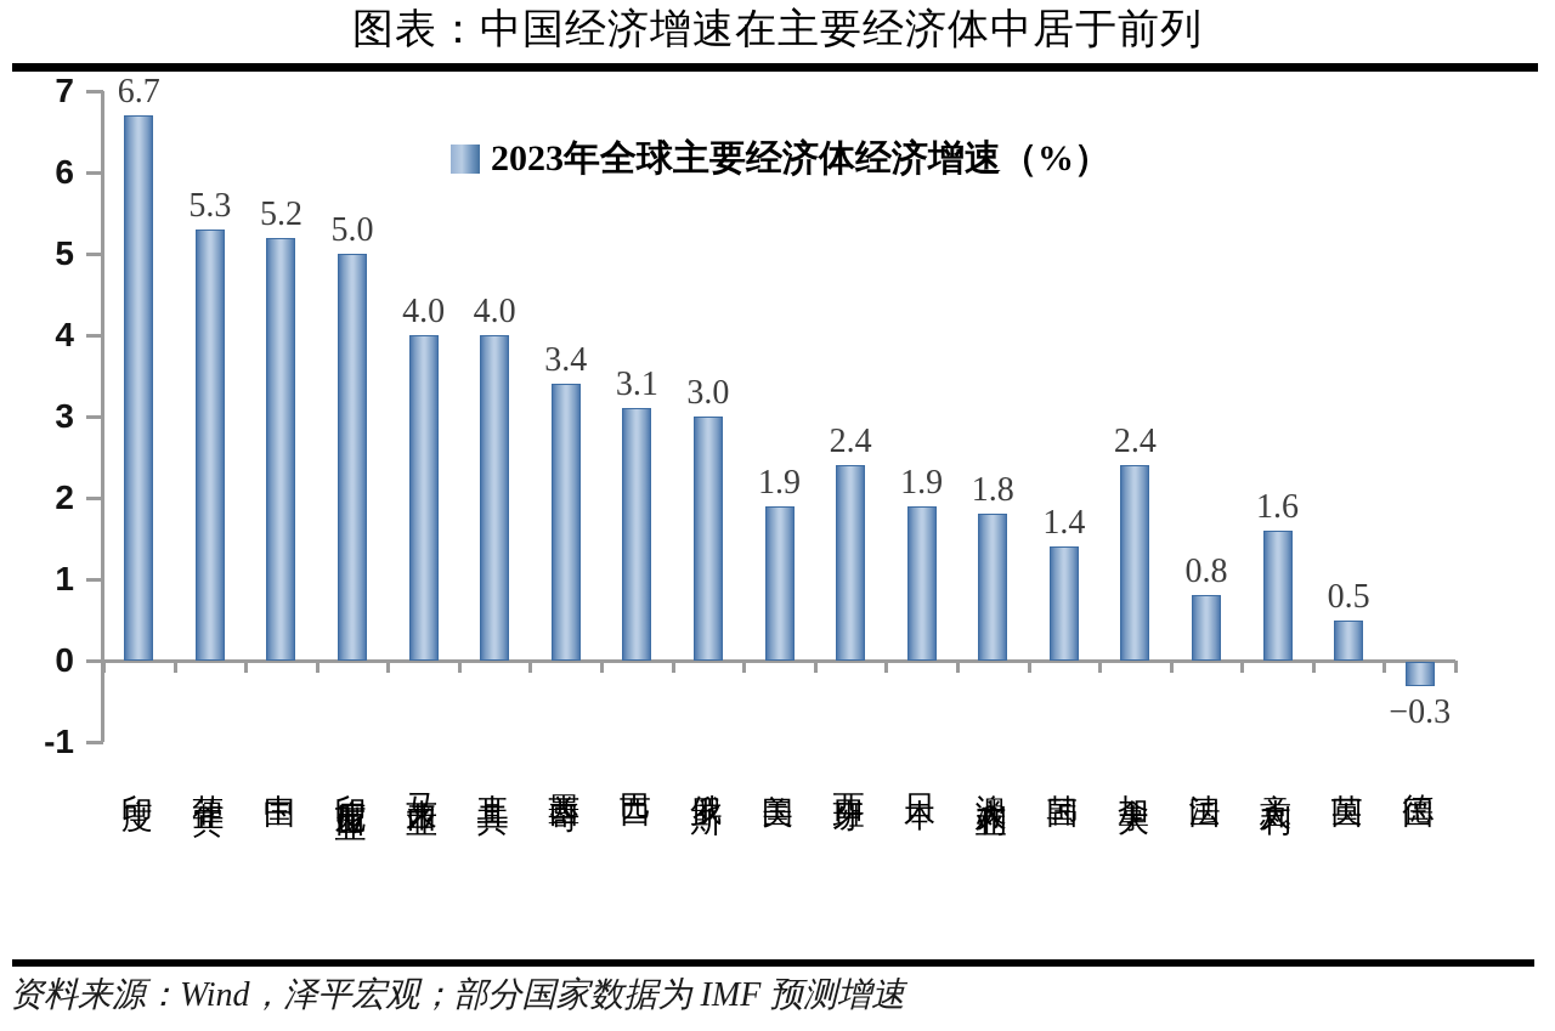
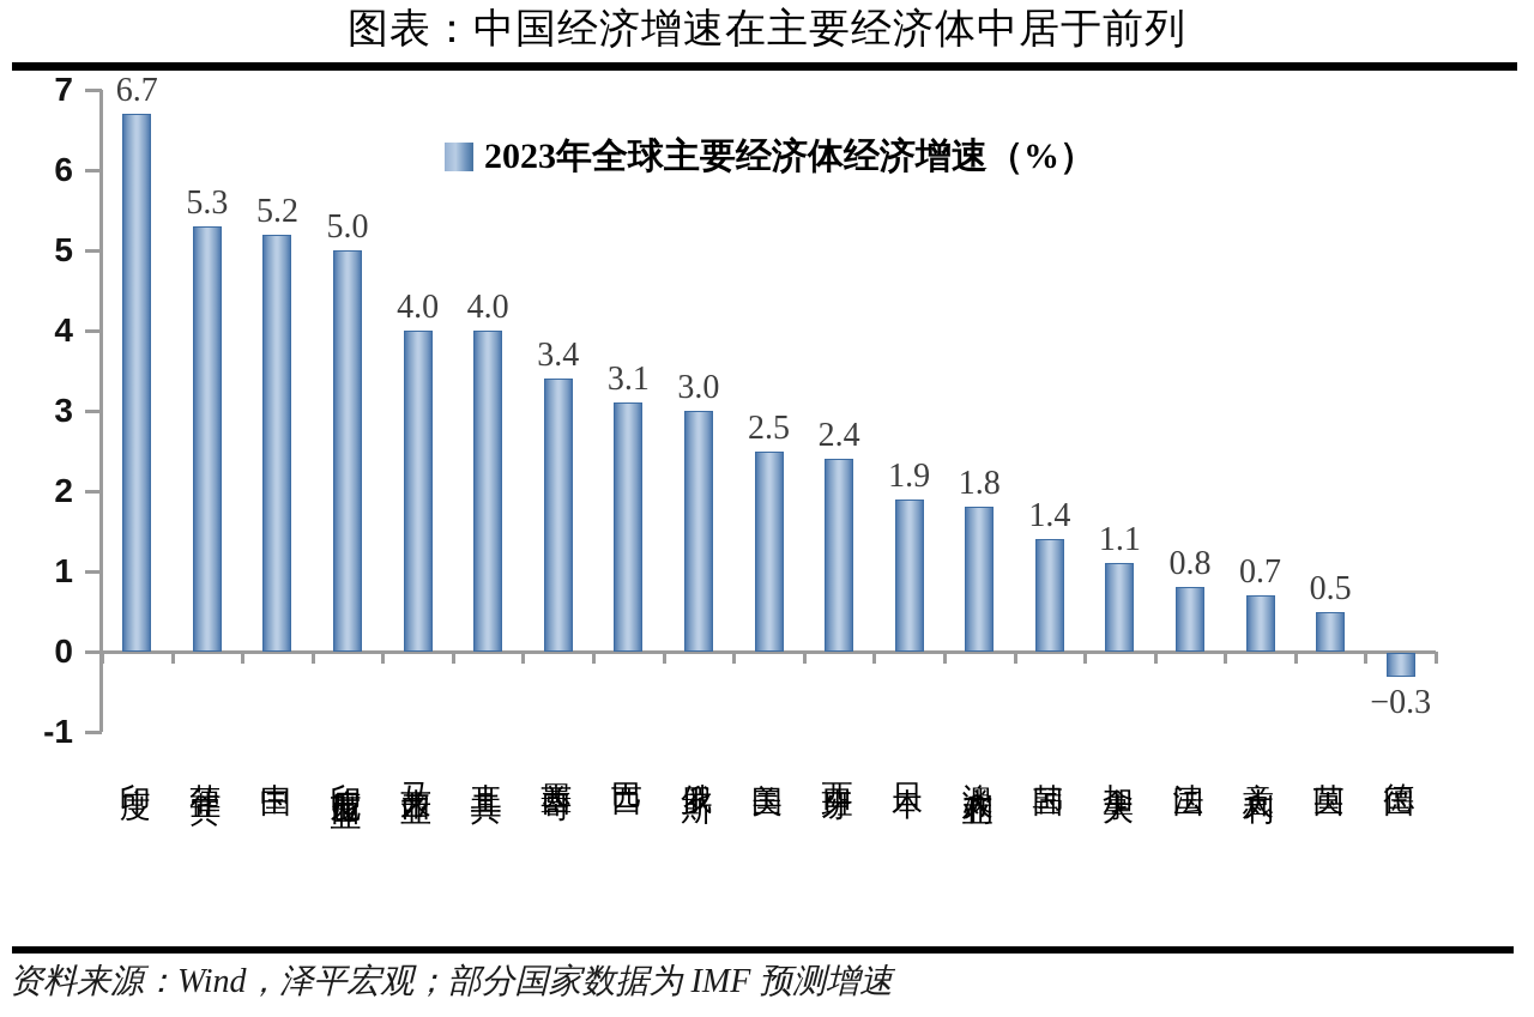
美国: 1.9 -> 2.5
加拿大: 2.4 -> 1.1
意大利: 1.6 -> 0.7
